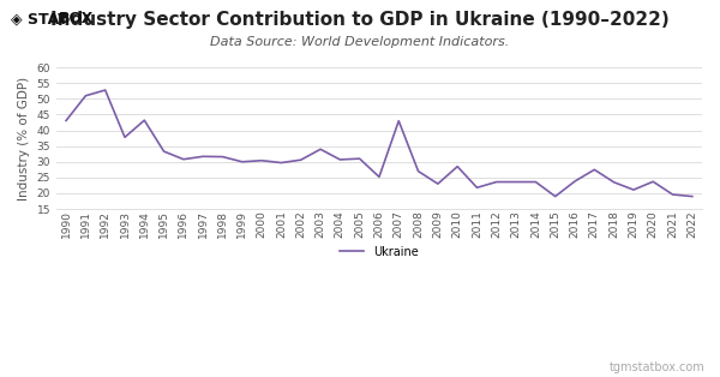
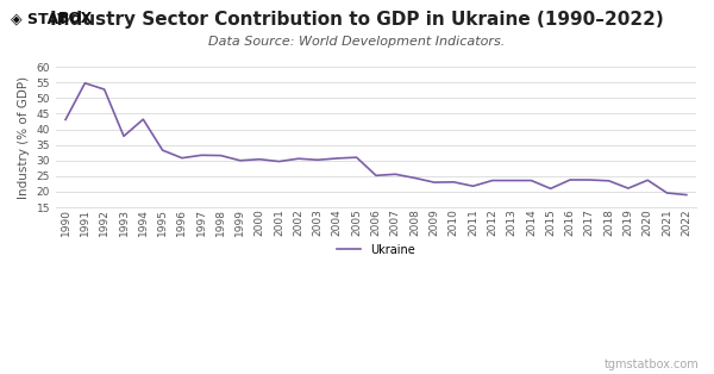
1991: 51.0 -> 54.8
2003: 34.0 -> 30.2
2007: 43.0 -> 25.6
2008: 27.0 -> 24.4
2010: 28.5 -> 23.1
2015: 19.0 -> 21.0
2017: 27.5 -> 23.8
